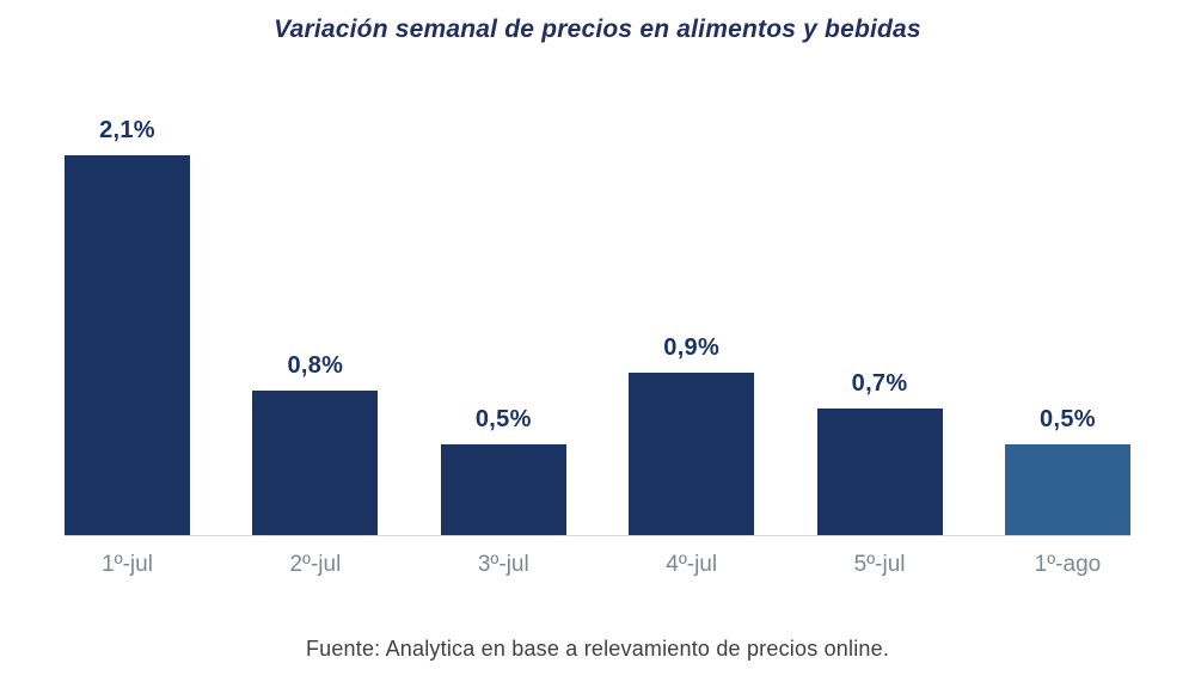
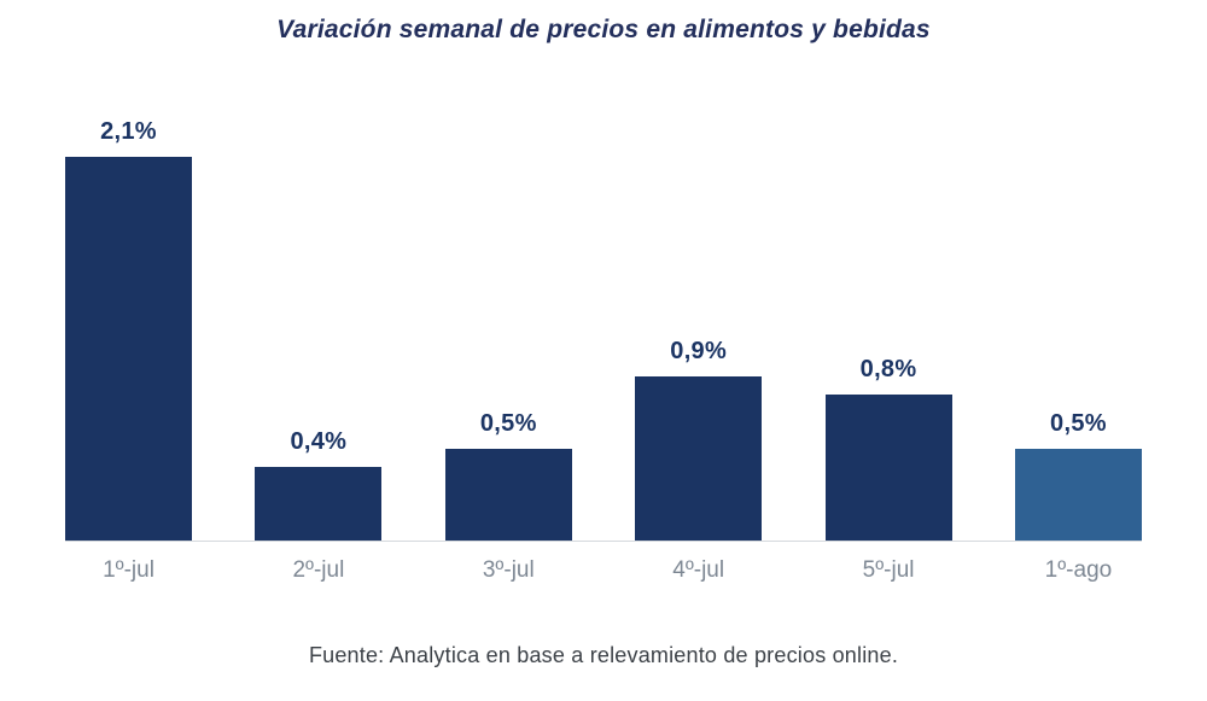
2º-jul: 0,8% -> 0,4%
5º-jul: 0,7% -> 0,8%
